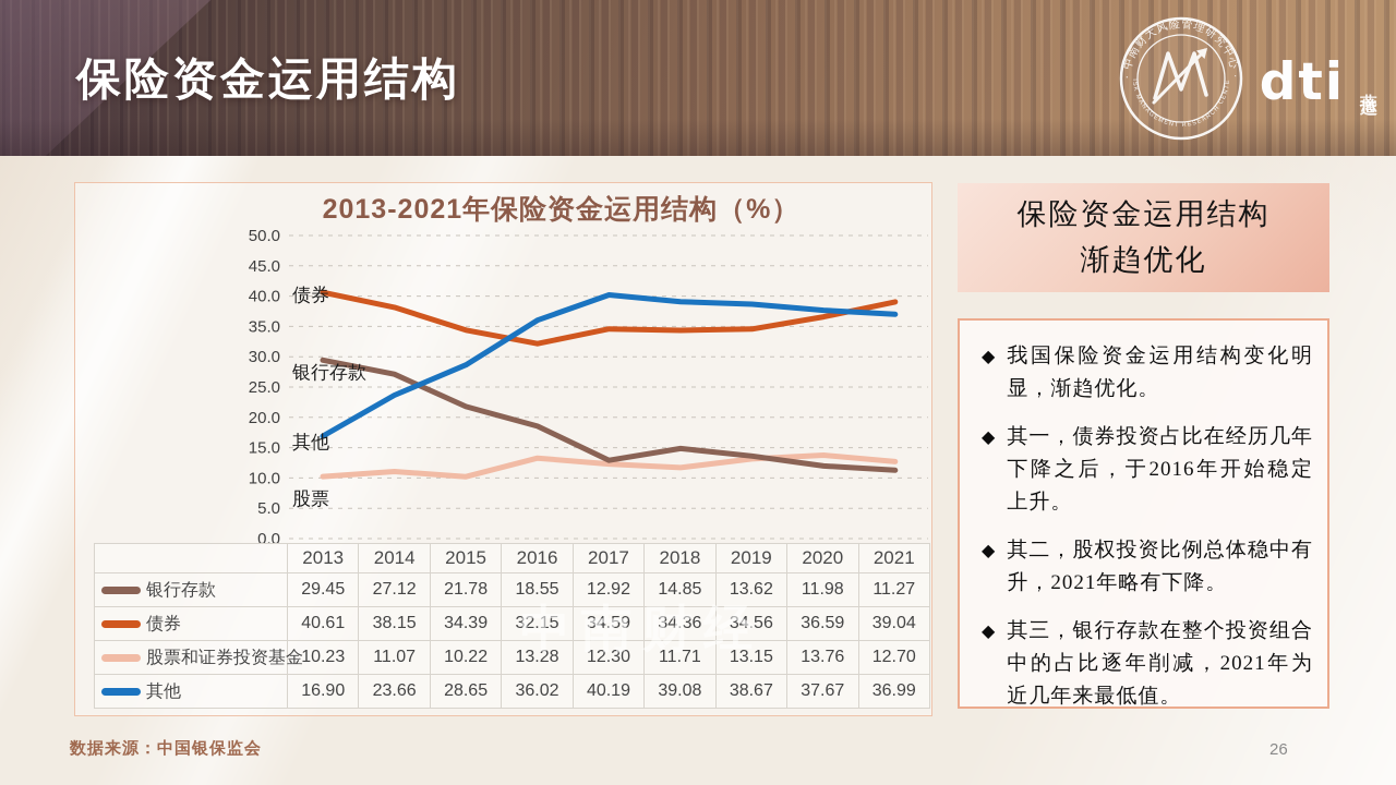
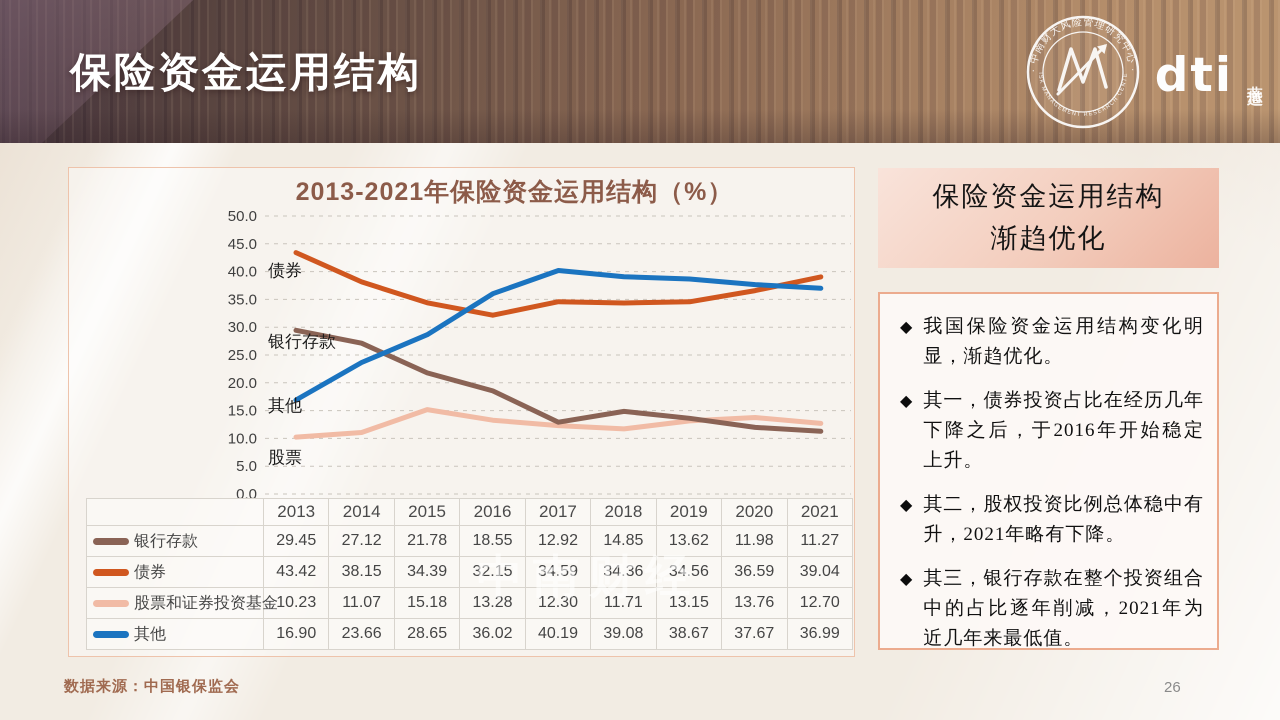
债券/2013: 40.61 -> 43.42
股票和证券投资基金/2015: 10.22 -> 15.18
